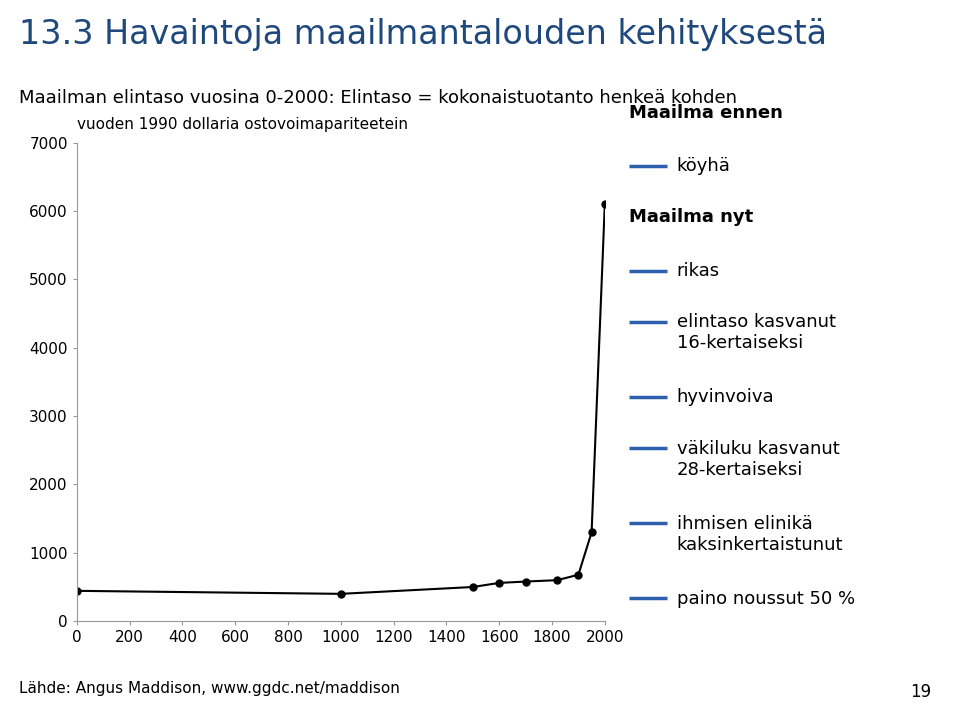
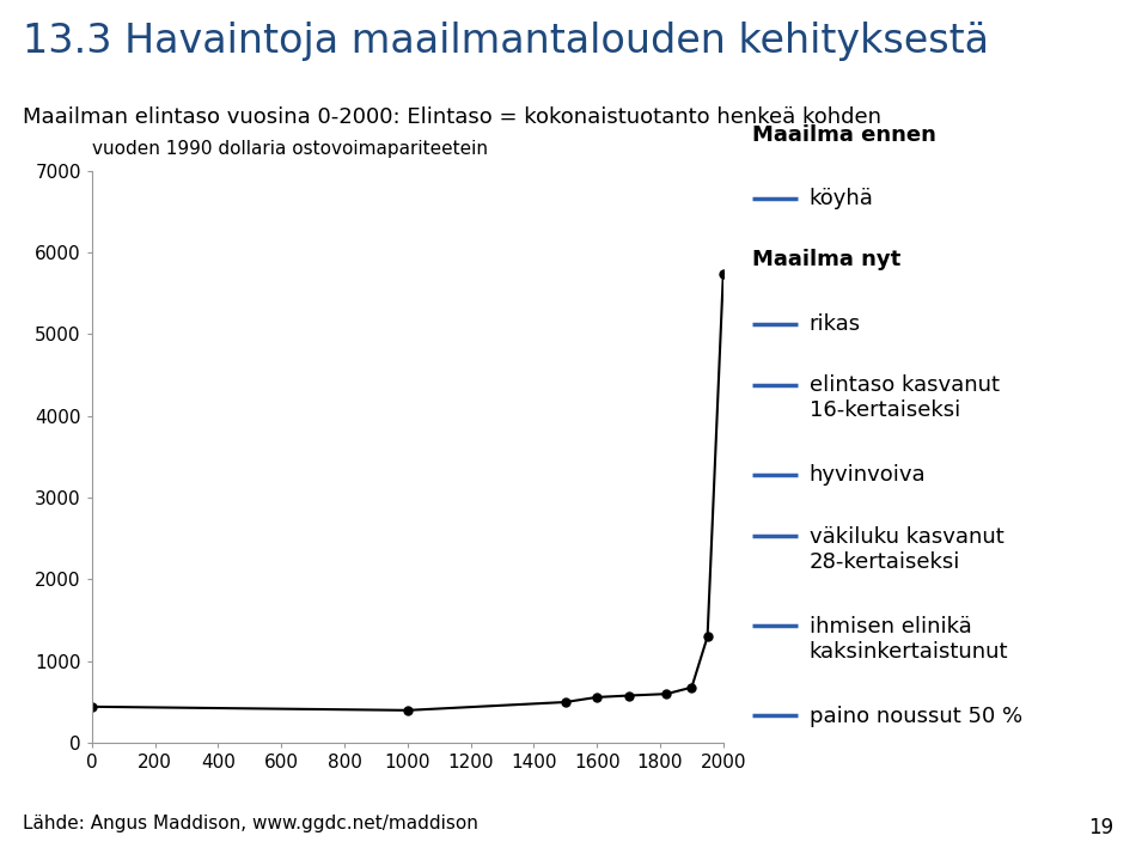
2000: 6100 -> 5740
